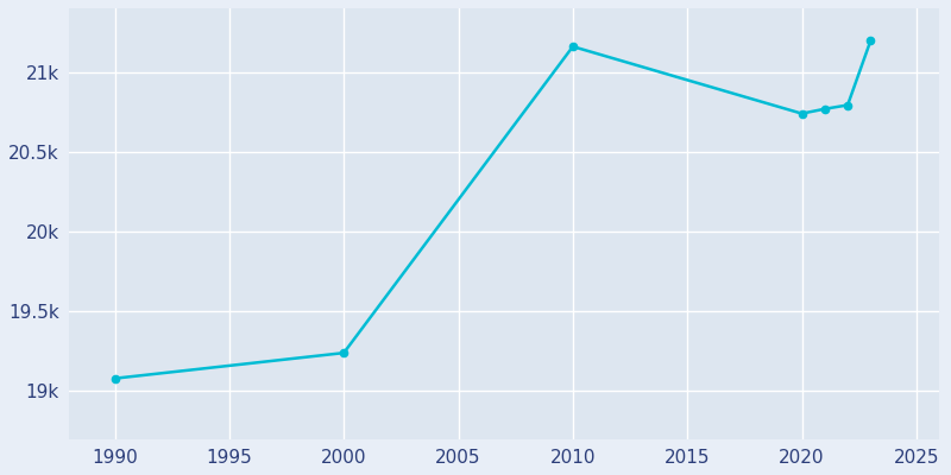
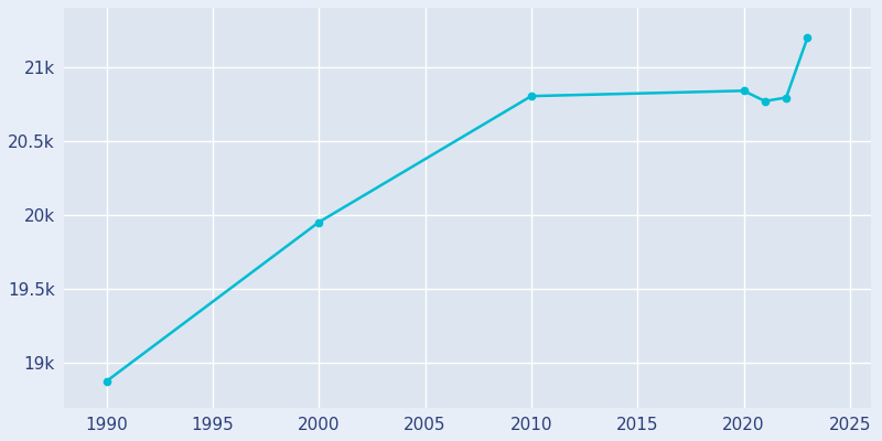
1990: 19.08k -> 18.88k
2000: 19.24k -> 19.95k
2010: 21.16k -> 20.80k
2020: 20.74k -> 20.84k
